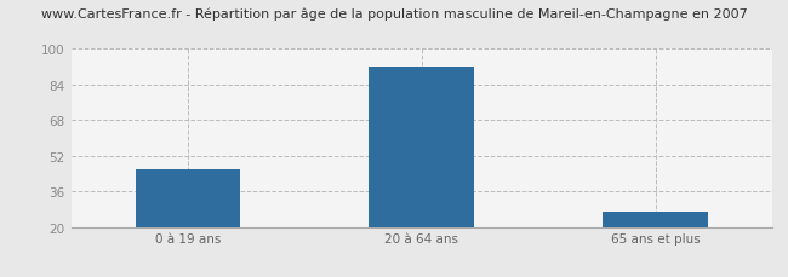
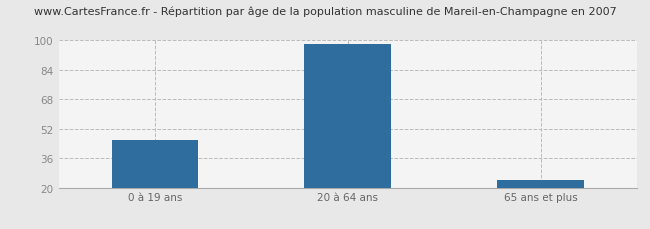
20 à 64 ans: 92 -> 98
65 ans et plus: 27 -> 24
